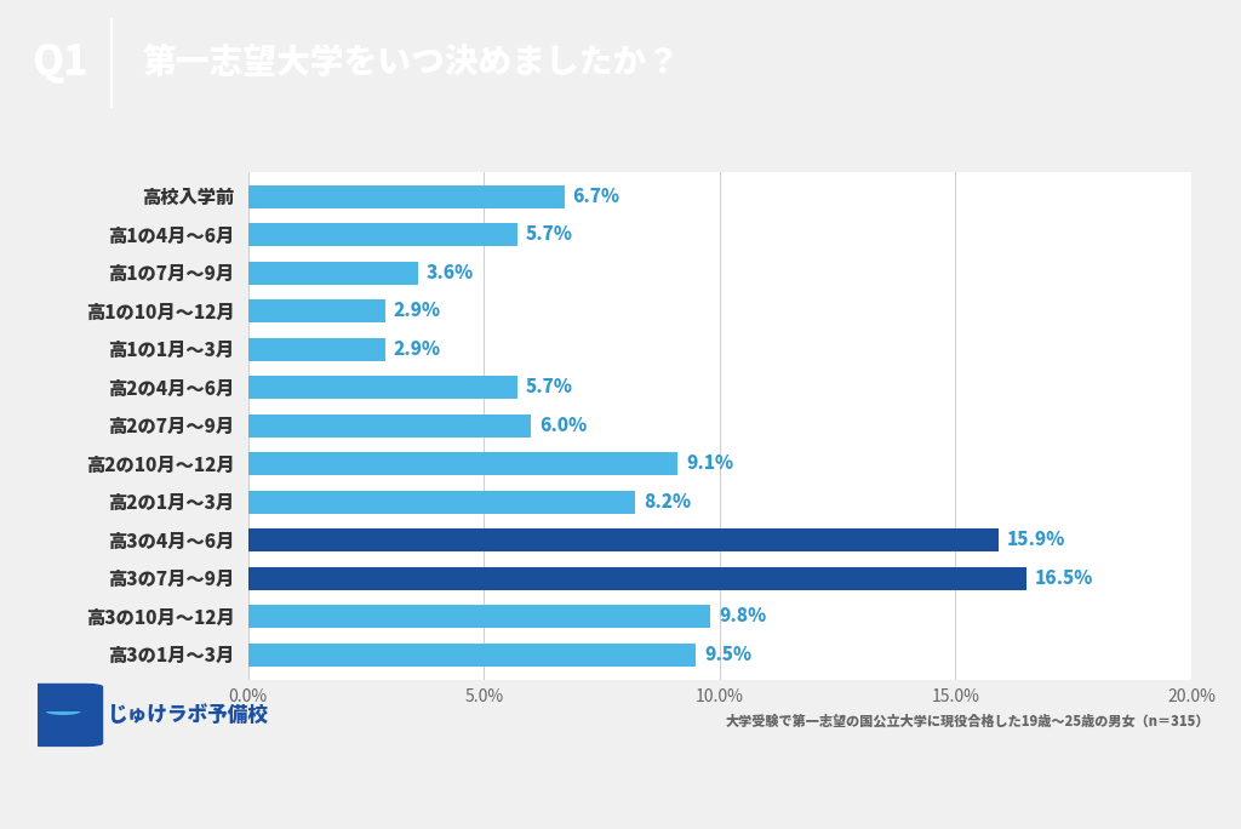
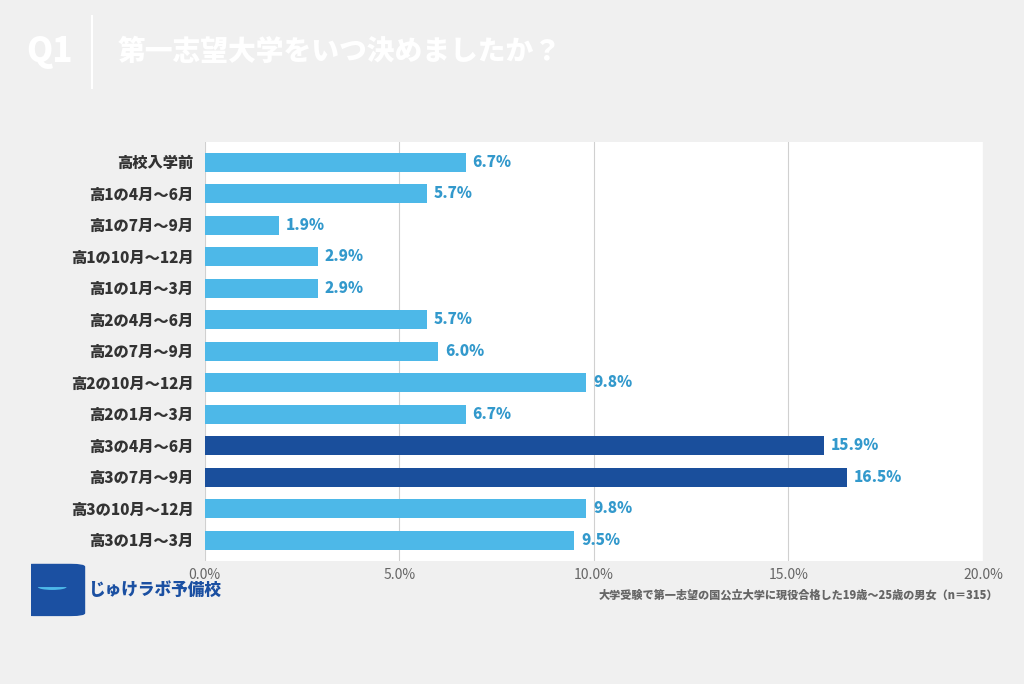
高1の7月～9月: 3.6% -> 1.9%
高2の10月～12月: 9.1% -> 9.8%
高2の1月～3月: 8.2% -> 6.7%
